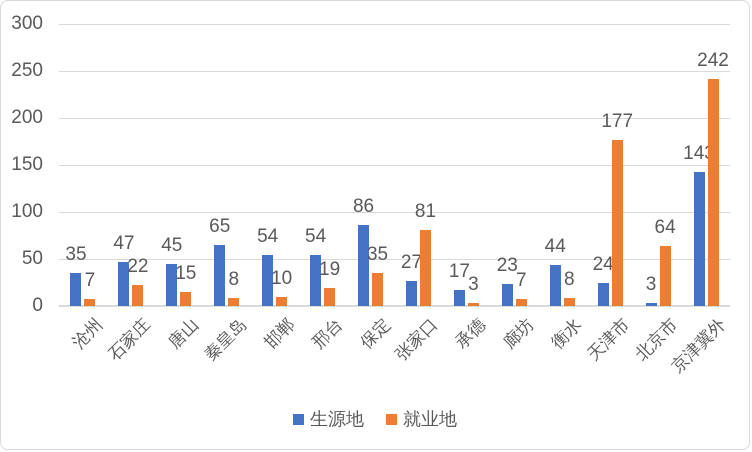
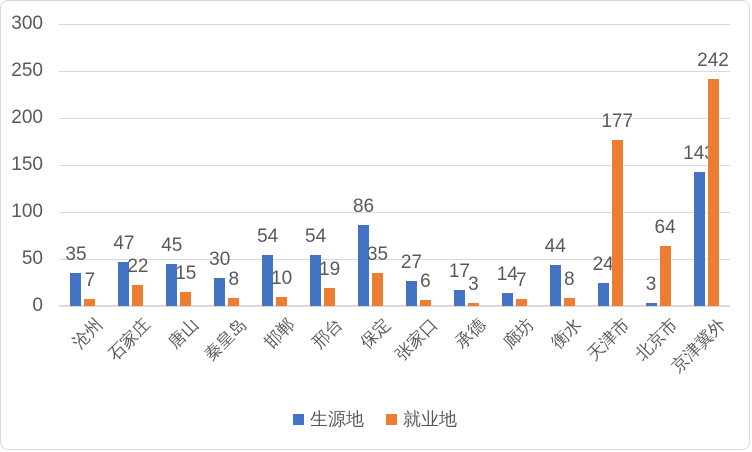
生源地/秦皇岛: 65 -> 30
就业地/张家口: 81 -> 6
生源地/廊坊: 23 -> 14
